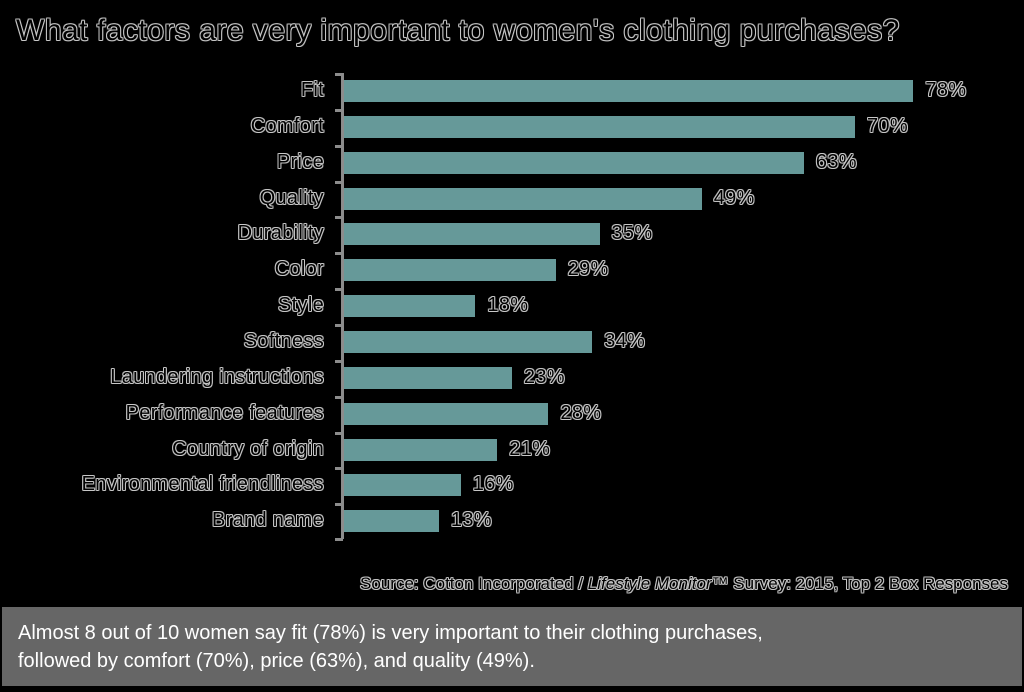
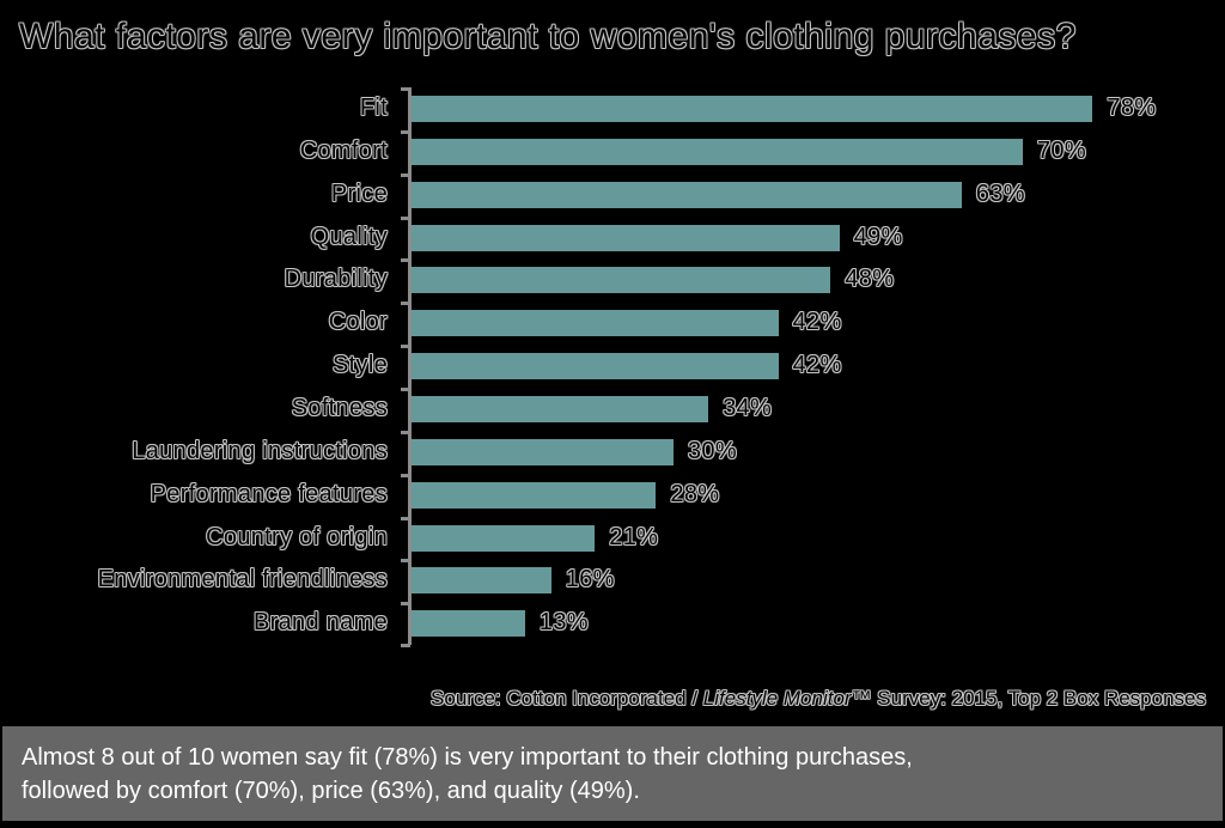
Durability: 35% -> 48%
Color: 29% -> 42%
Style: 18% -> 42%
Laundering instructions: 23% -> 30%
